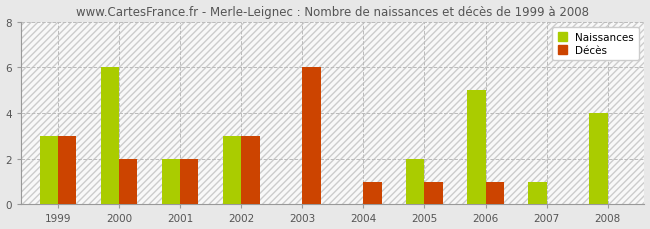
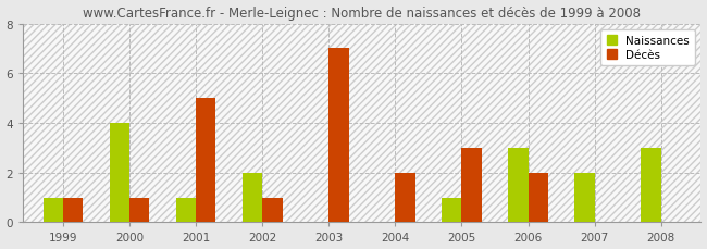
Naissances/1999: 3 -> 1
Décès/1999: 3 -> 1
Naissances/2000: 6 -> 4
Décès/2000: 2 -> 1
Naissances/2001: 2 -> 1
Décès/2001: 2 -> 5
Naissances/2002: 3 -> 2
Décès/2002: 3 -> 1
Décès/2003: 6 -> 7
Décès/2004: 1 -> 2
Naissances/2005: 2 -> 1
Décès/2005: 1 -> 3
Naissances/2006: 5 -> 3
Décès/2006: 1 -> 2
Naissances/2007: 1 -> 2
Naissances/2008: 4 -> 3
